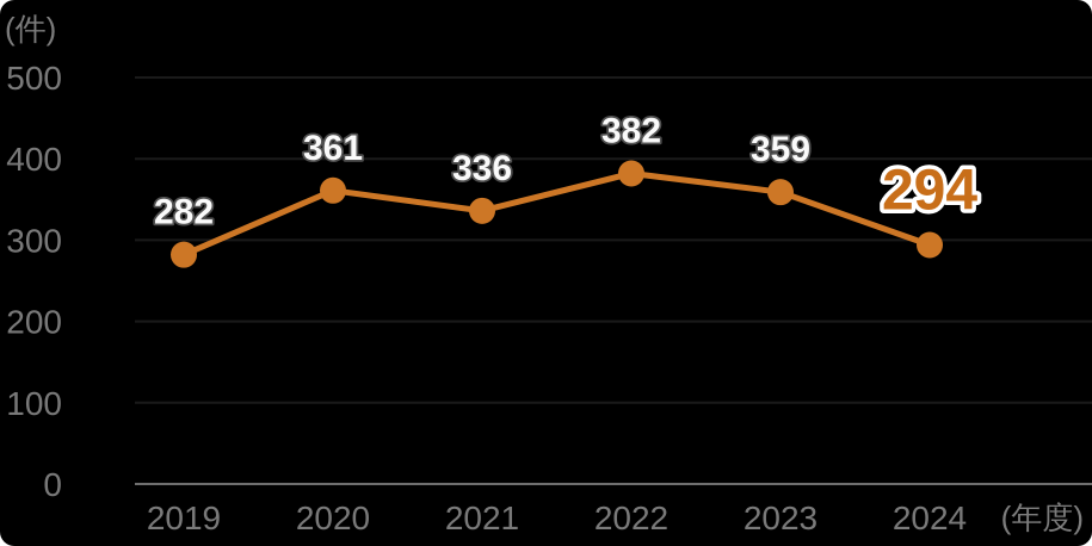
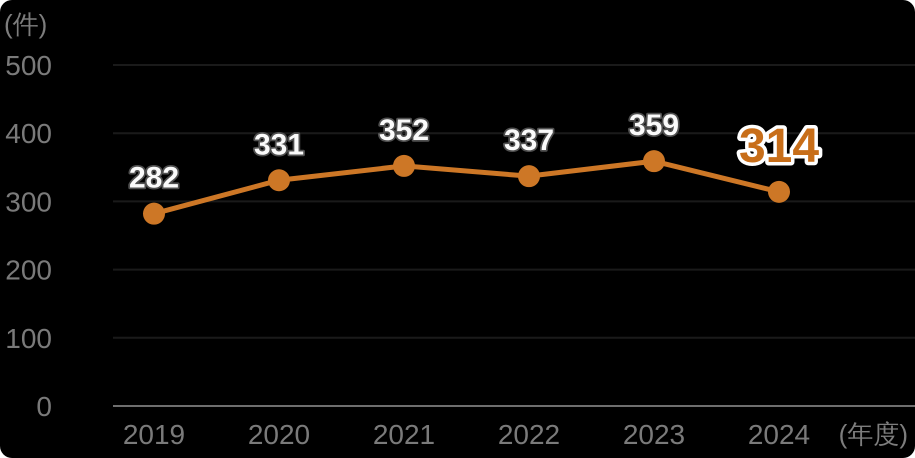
2020: 361 -> 331
2021: 336 -> 352
2022: 382 -> 337
2024: 294 -> 314
